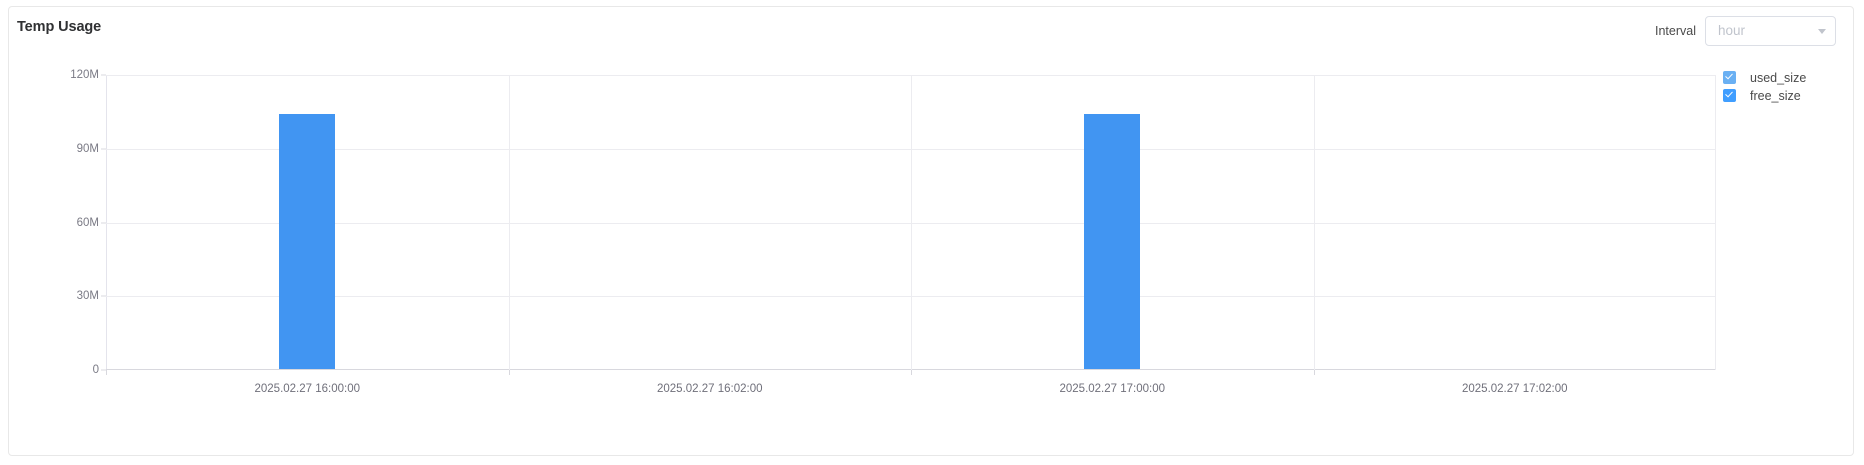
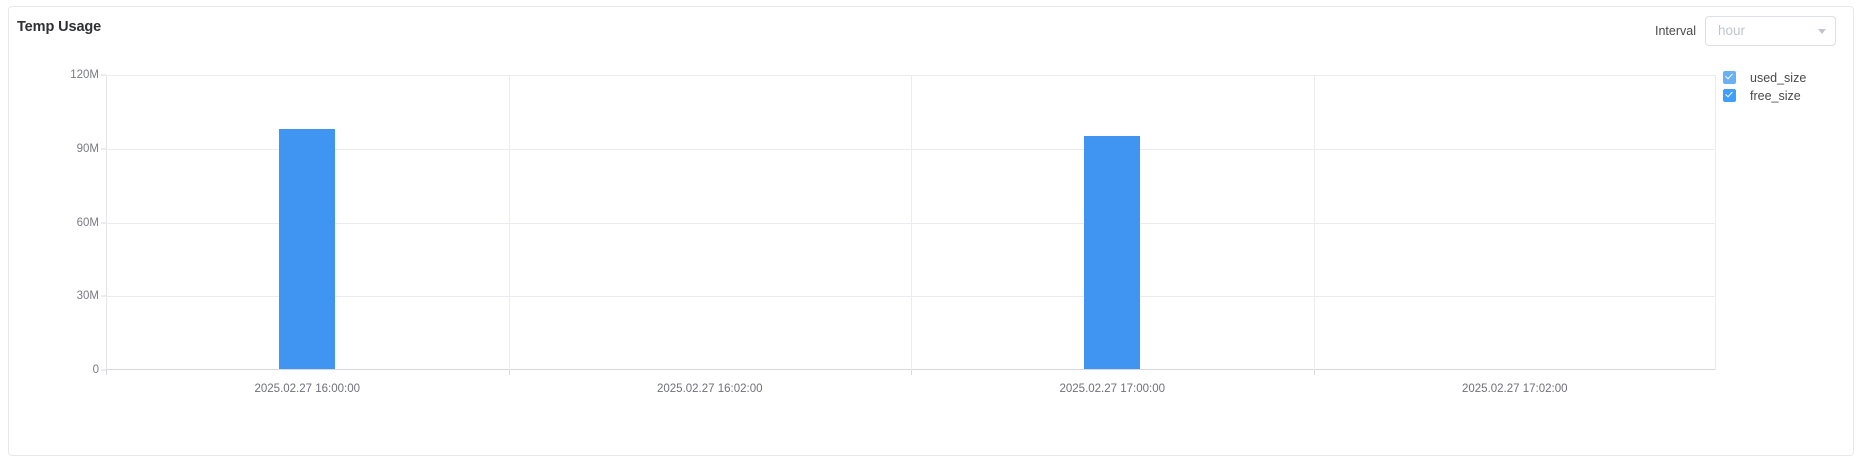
used_size/2025.02.27 16:00:00: 104M -> 98M
used_size/2025.02.27 17:00:00: 104M -> 95M
